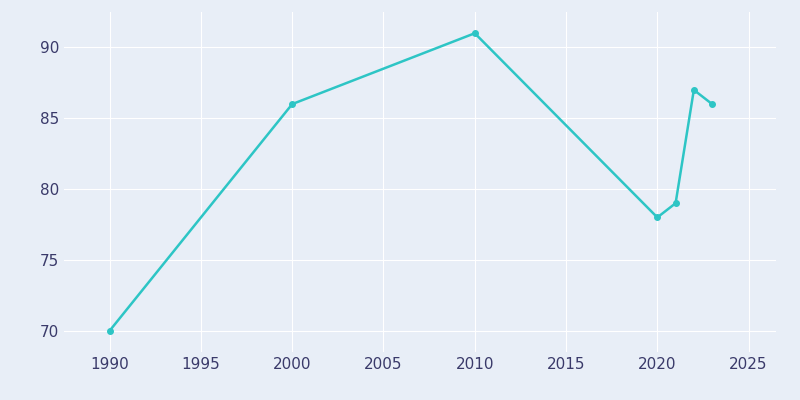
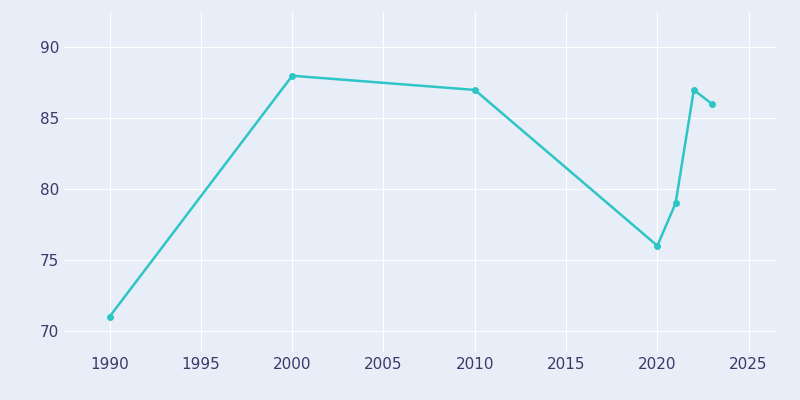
1990: 70 -> 71
2000: 86 -> 88
2010: 91 -> 87
2020: 78 -> 76
